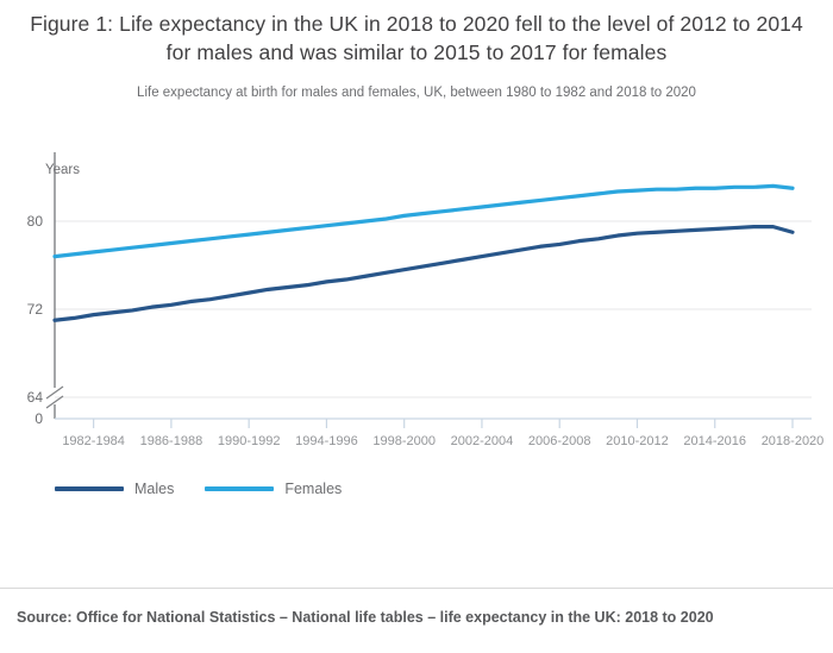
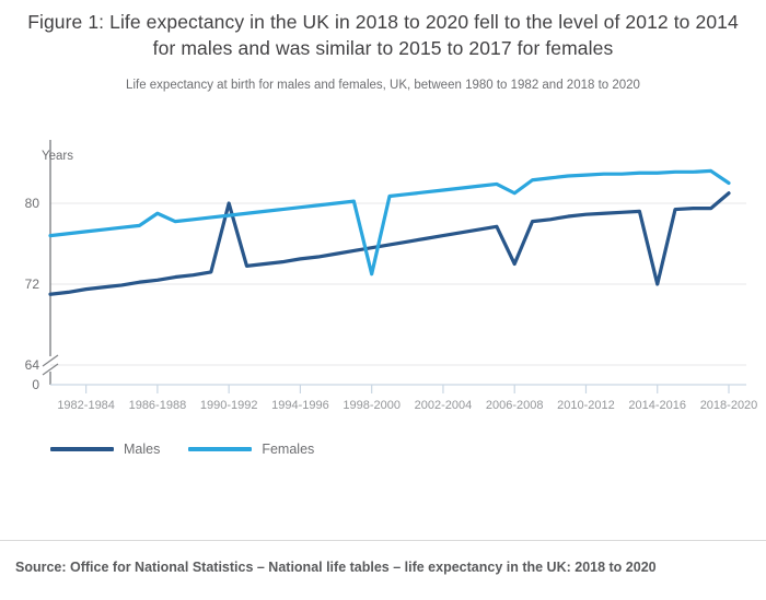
Females/1986-1988: 78 -> 79
Males/1990-1992: 74 -> 80
Females/1998-2000: 80 -> 73
Males/2006-2008: 78 -> 74
Females/2006-2008: 82 -> 81
Males/2014-2016: 79 -> 72
Males/2018-2020: 79 -> 81
Females/2018-2020: 83 -> 82
